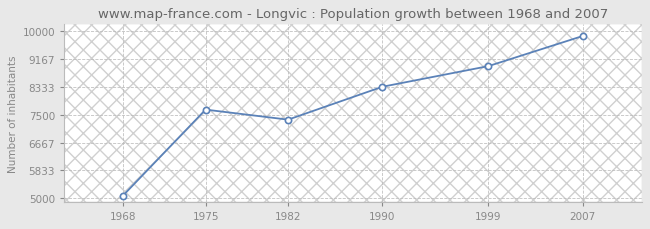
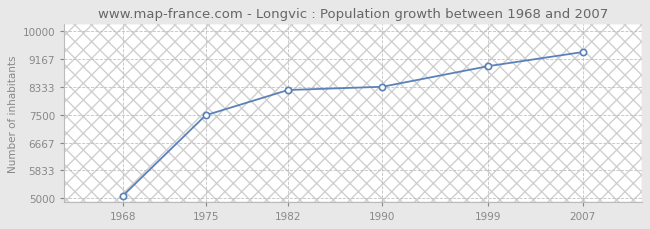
1975: 7650 -> 7480
1982: 7350 -> 8240
2007: 9850 -> 9370
